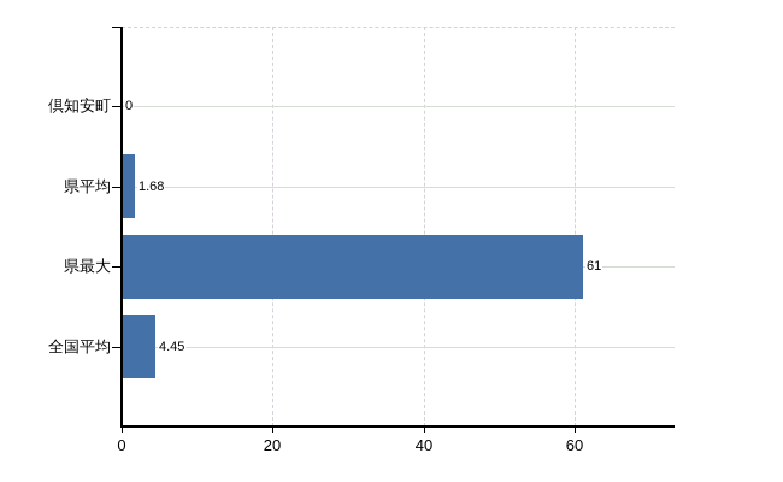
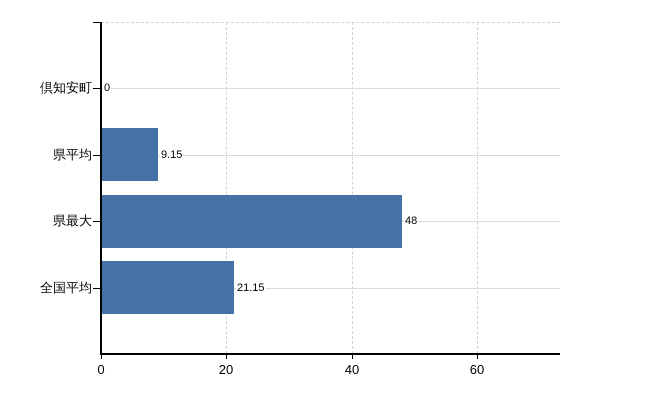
県平均: 1.68 -> 9.15
県最大: 61 -> 48
全国平均: 4.45 -> 21.15
